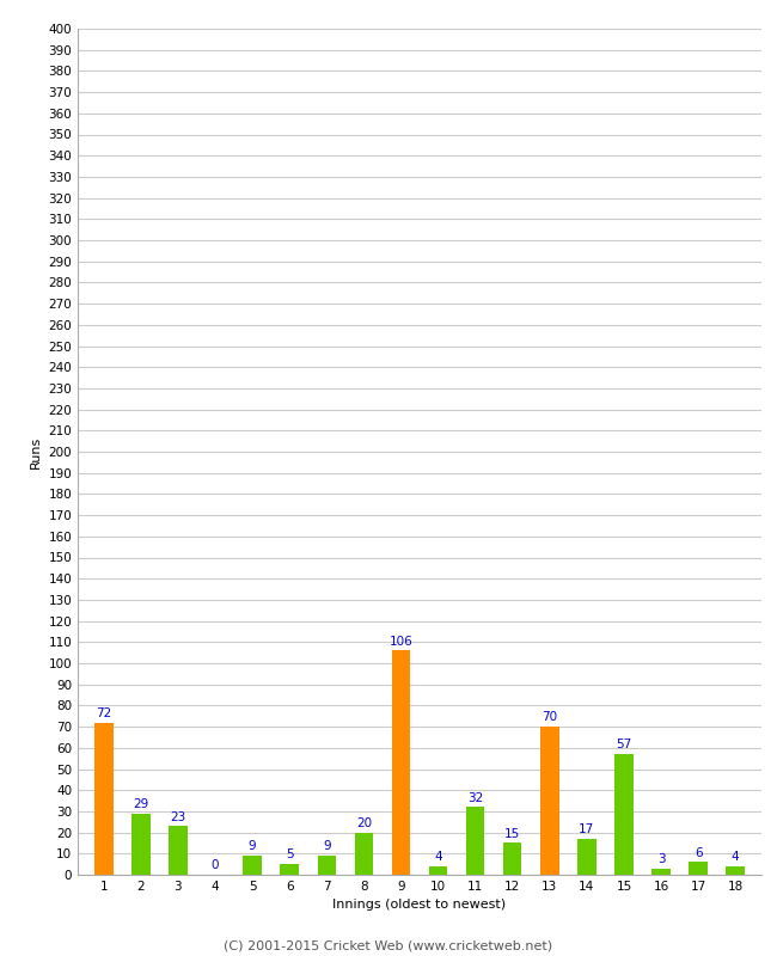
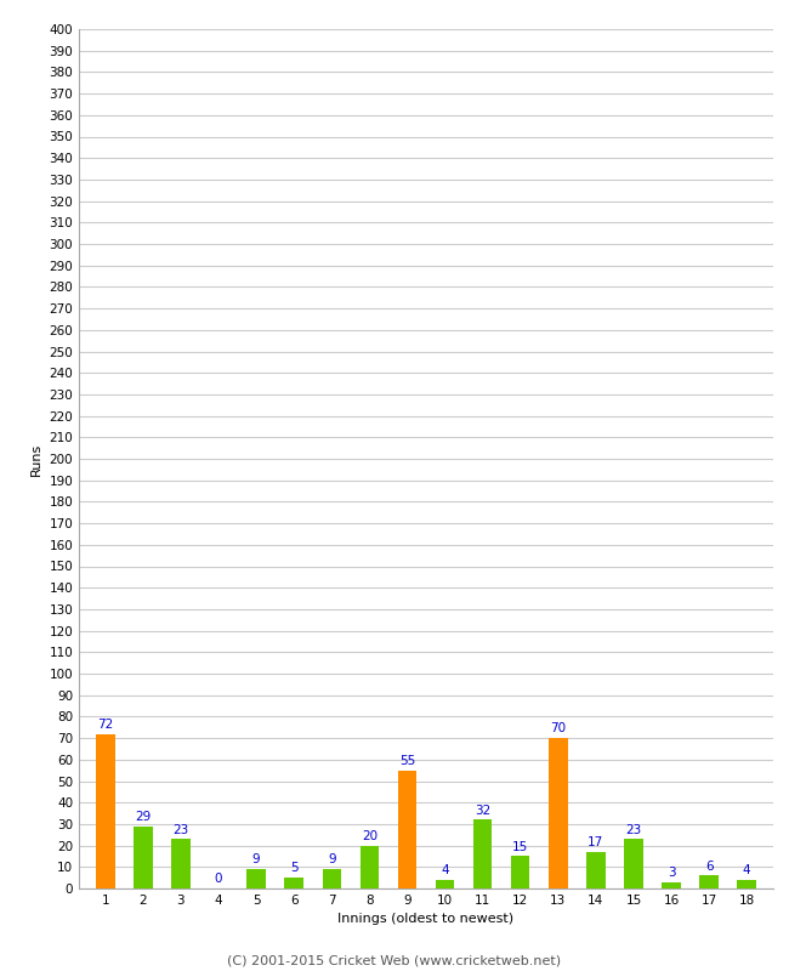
9: 106 -> 55
15: 57 -> 23
